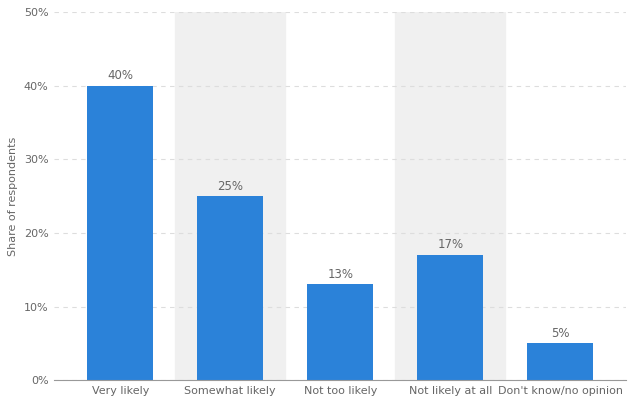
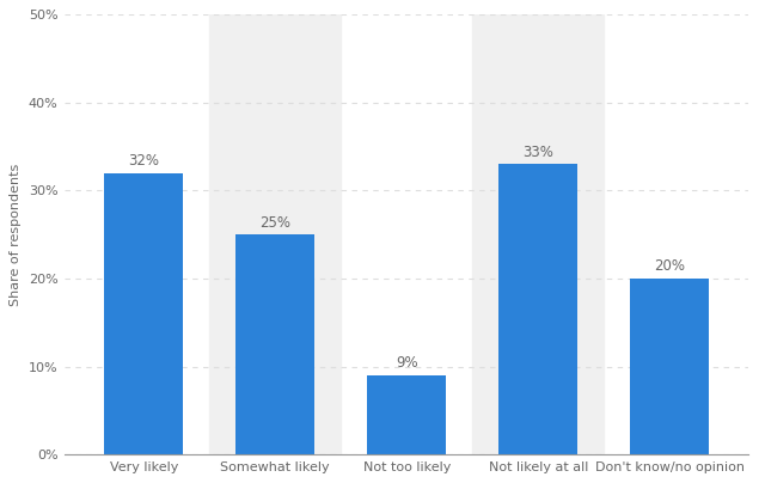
Very likely: 40% -> 32%
Not too likely: 13% -> 9%
Not likely at all: 17% -> 33%
Don't know/no opinion: 5% -> 20%
